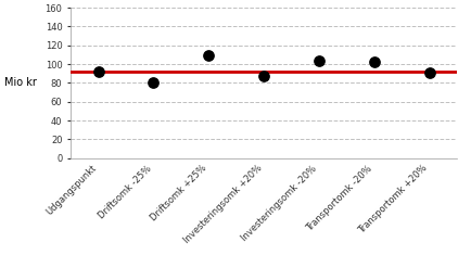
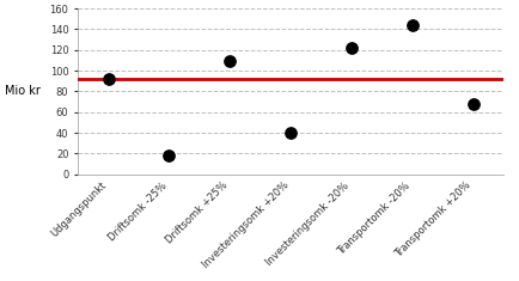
Driftsomk -25%: 80 -> 18
Investeringsomk +20%: 87 -> 40
Investeringsomk -20%: 103 -> 122
Transportomk -20%: 102 -> 144
Transportomk +20%: 91 -> 68
